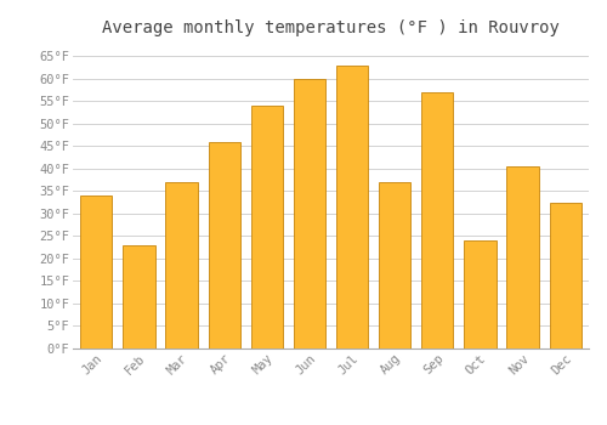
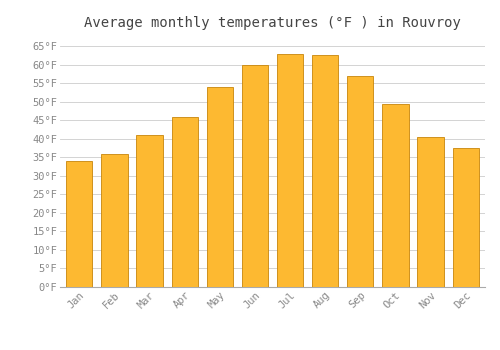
Feb: 23.0°F -> 36.0°F
Mar: 37.0°F -> 41.0°F
Aug: 37.0°F -> 62.5°F
Oct: 24.0°F -> 49.5°F
Dec: 32.5°F -> 37.5°F
